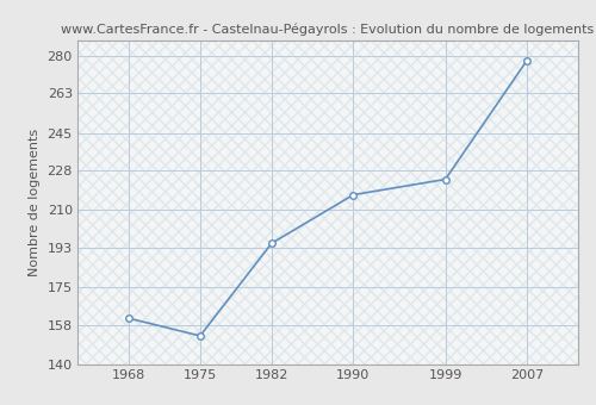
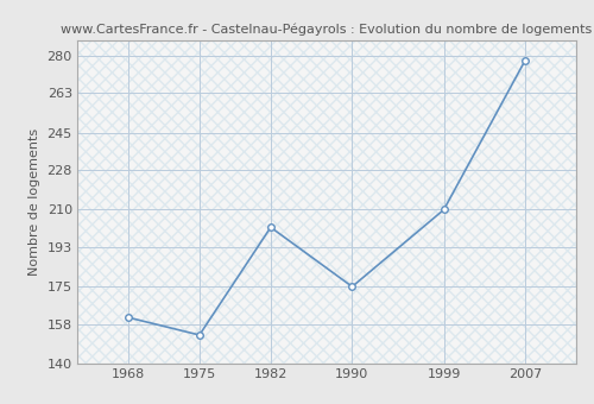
1982: 195 -> 202
1990: 217 -> 175
1999: 224 -> 210
